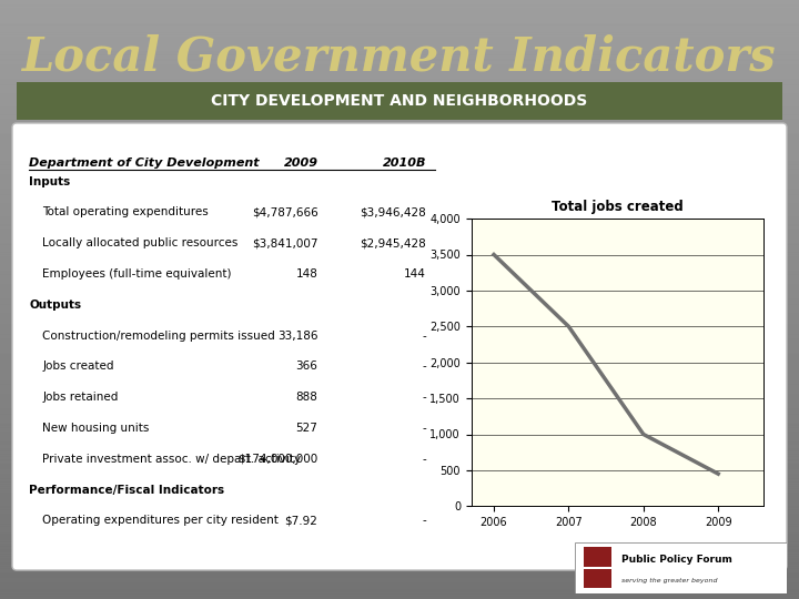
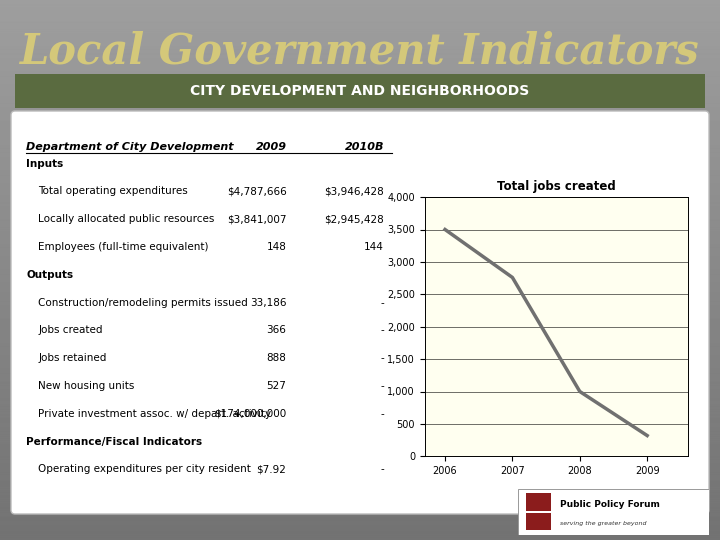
2007: 2,500 -> 2,760
2009: 450 -> 320
